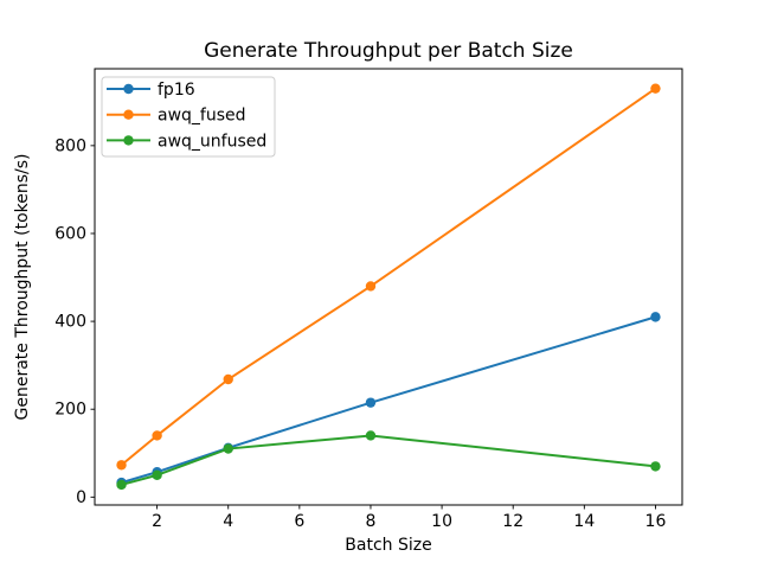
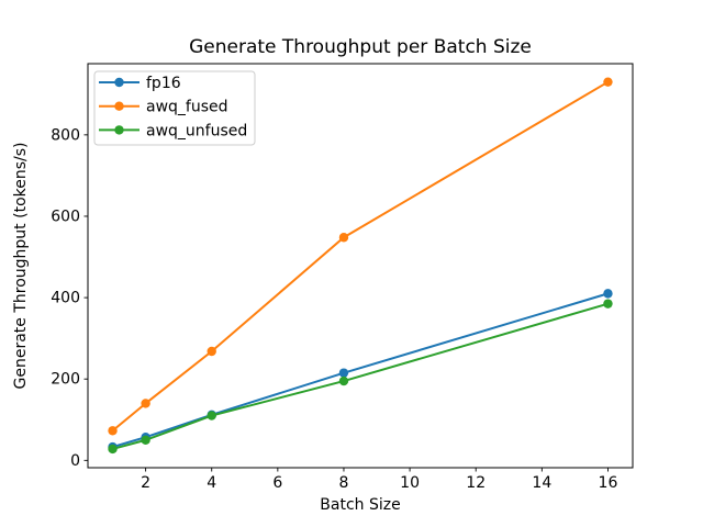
awq_fused/8: 480 -> 550
awq_unfused/8: 140 -> 200
awq_unfused/16: 70 -> 380
